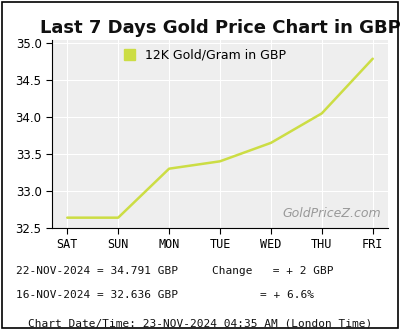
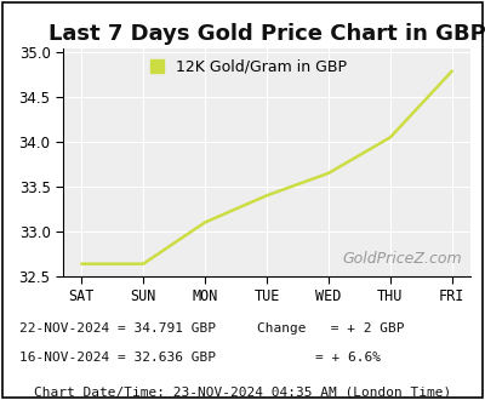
MON: 33.30 -> 33.10
